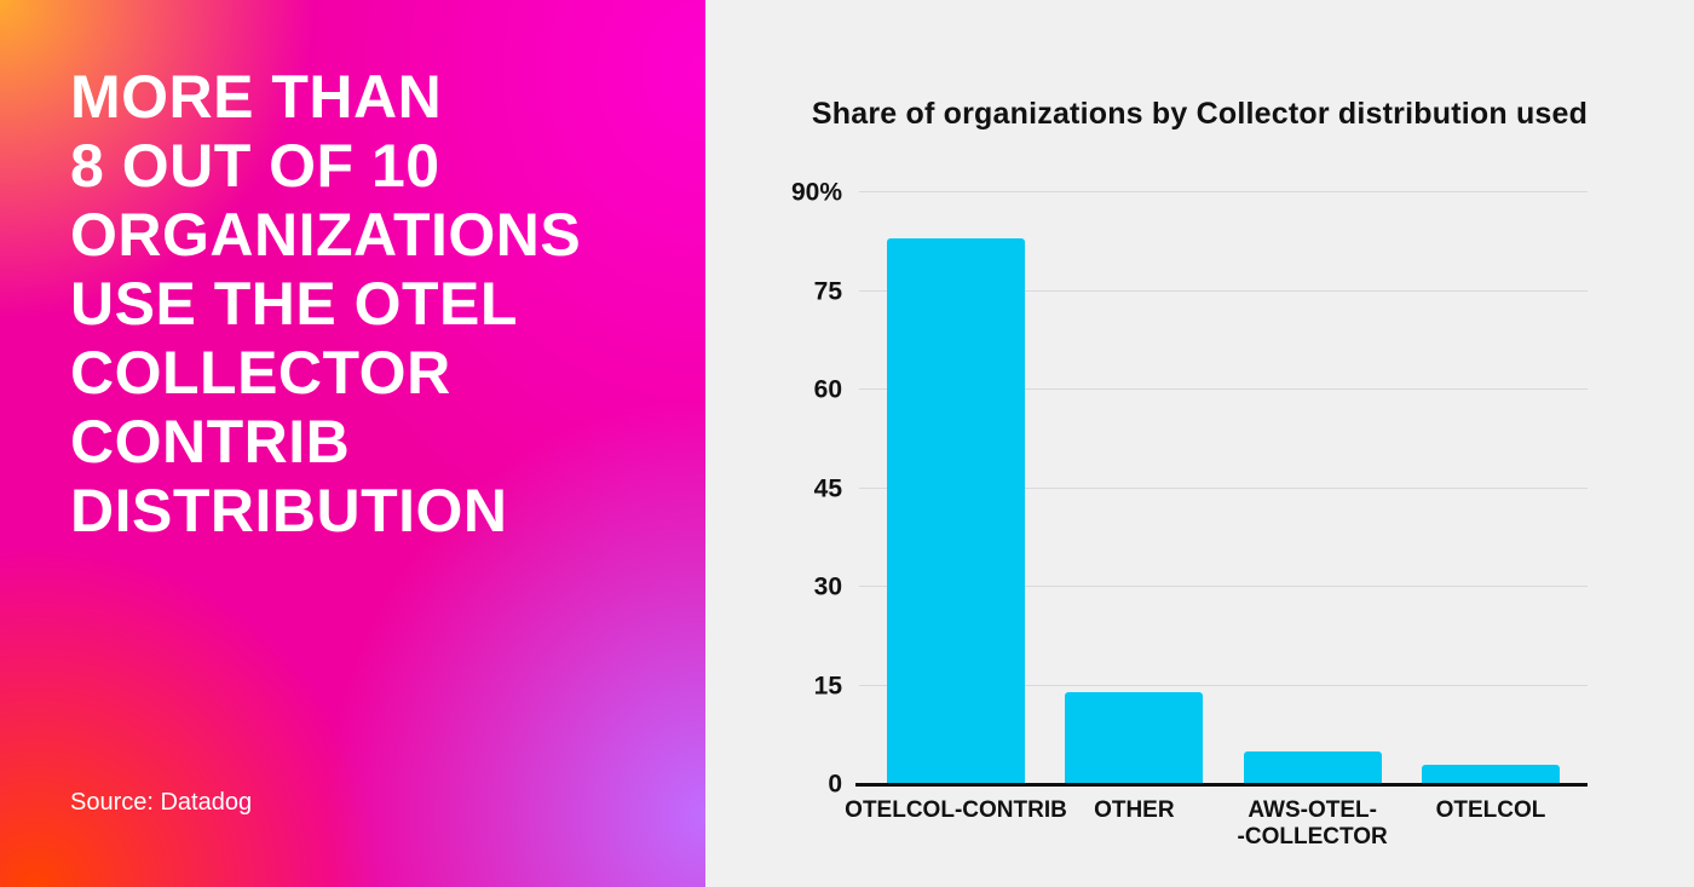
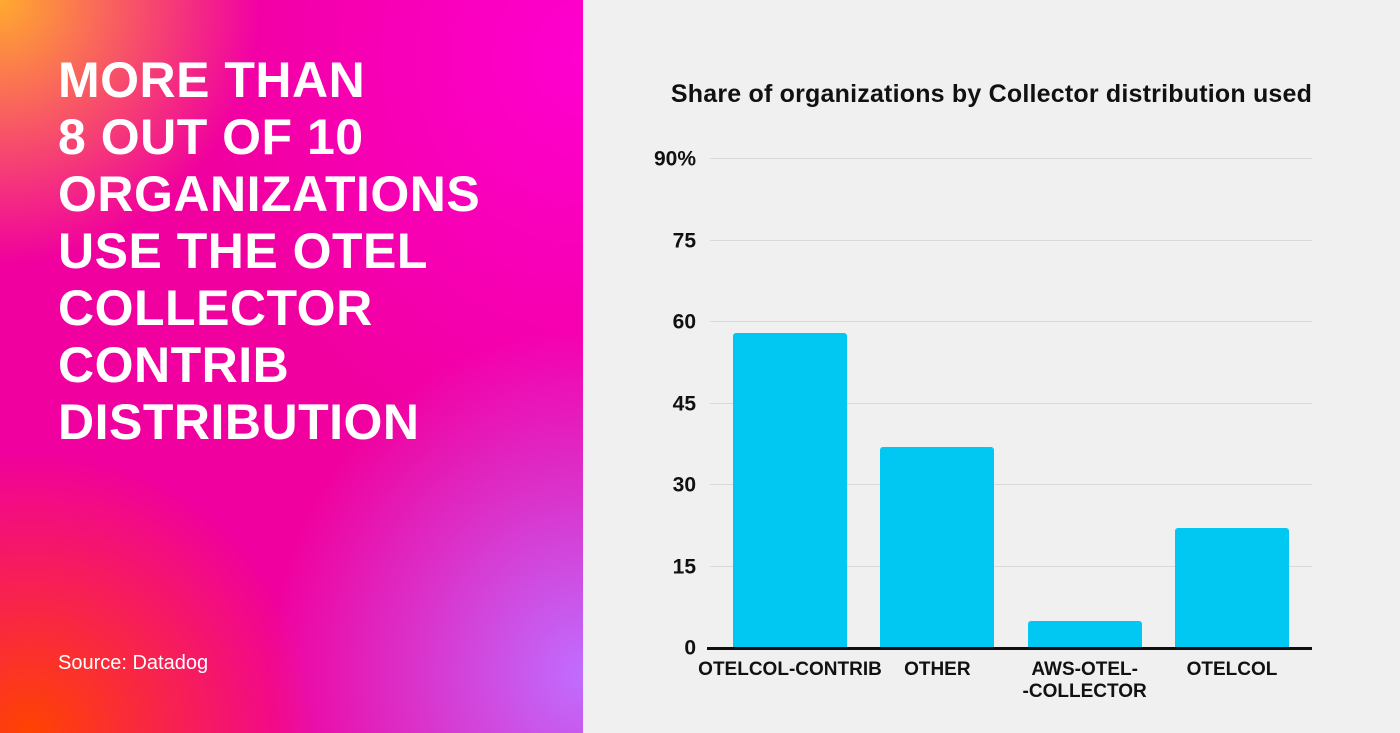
OTELCOL-CONTRIB: 83% -> 58%
OTHER: 14% -> 37%
OTELCOL: 3% -> 22%
